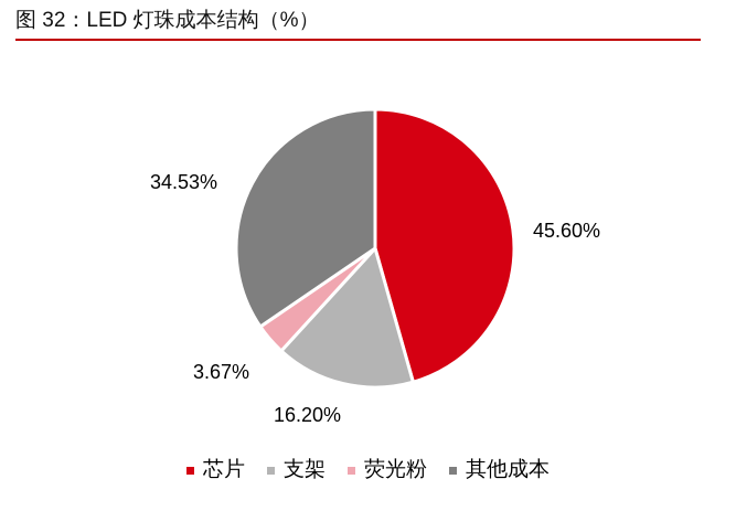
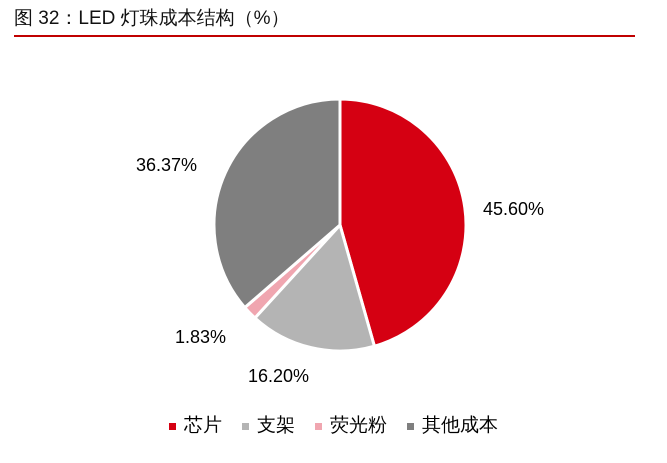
荧光粉: 3.67% -> 1.83%
其他成本: 34.53% -> 36.37%
